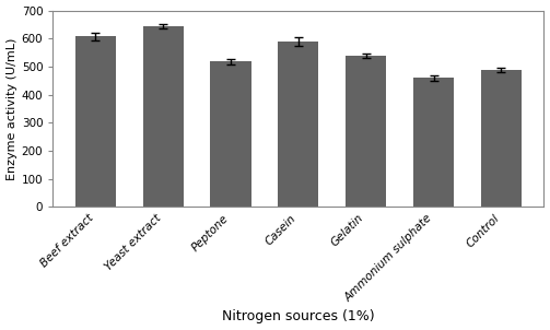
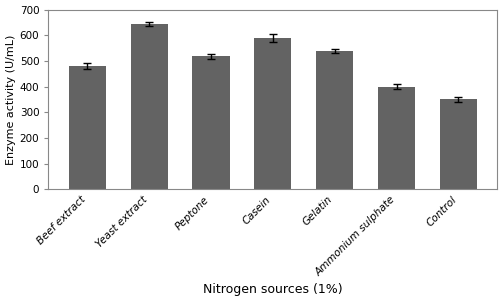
Beef extract: 607 -> 480
Ammonium sulphate: 460 -> 400
Control: 488 -> 350
